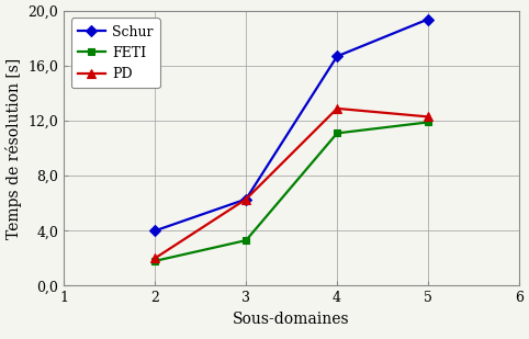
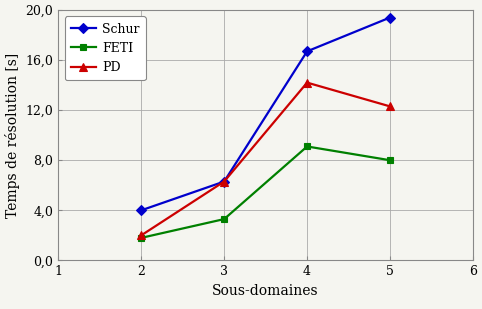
FETI/4: 11,1 -> 9,1
PD/4: 12,9 -> 14,2
FETI/5: 11,9 -> 8,0
